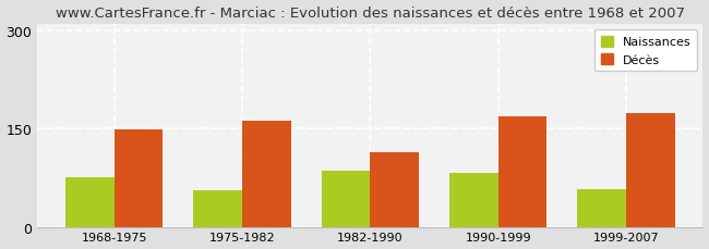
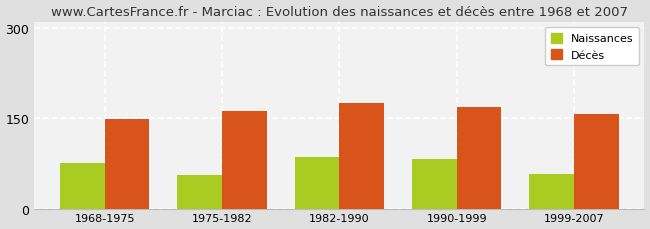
Décès/1982-1990: 114 -> 175
Décès/1999-2007: 174 -> 157
